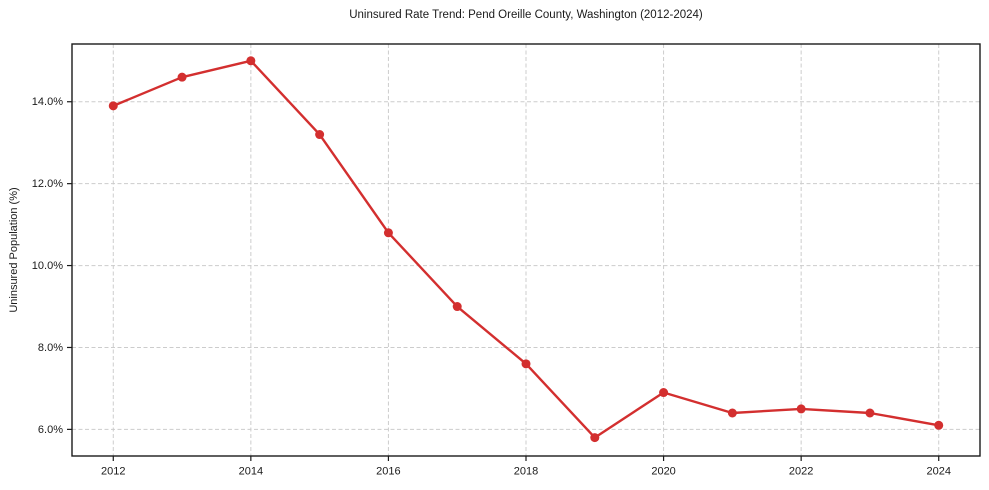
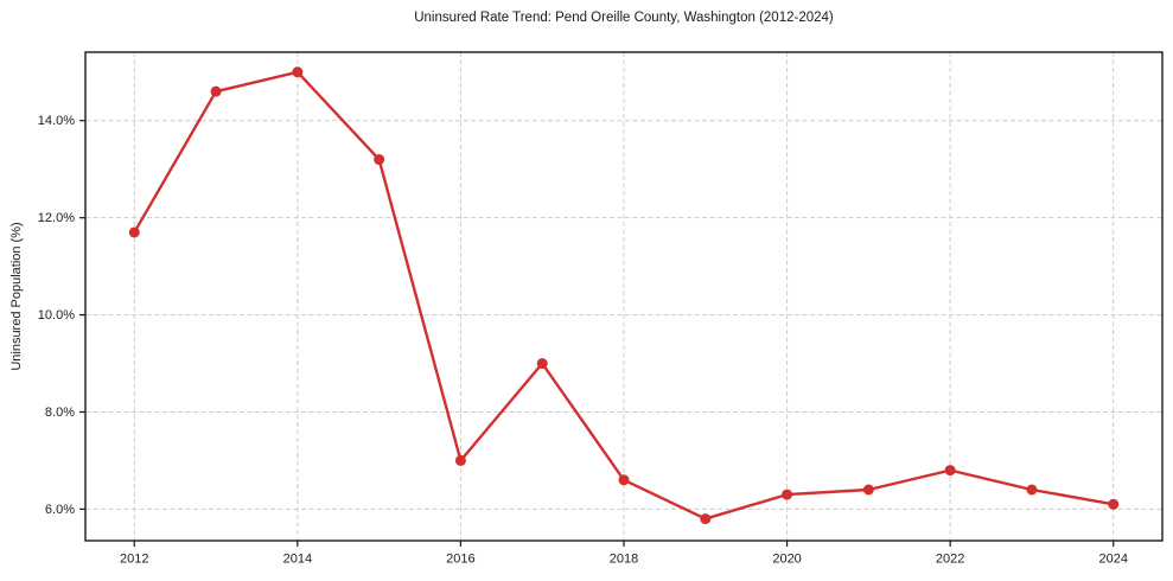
2012: 13.9% -> 11.7%
2016: 10.8% -> 7.0%
2018: 7.6% -> 6.6%
2020: 6.9% -> 6.3%
2022: 6.5% -> 6.8%
